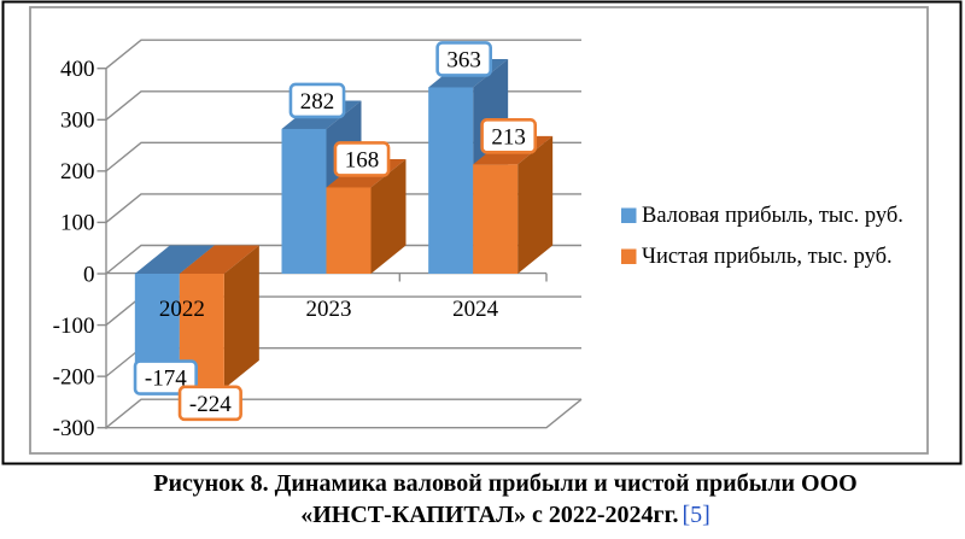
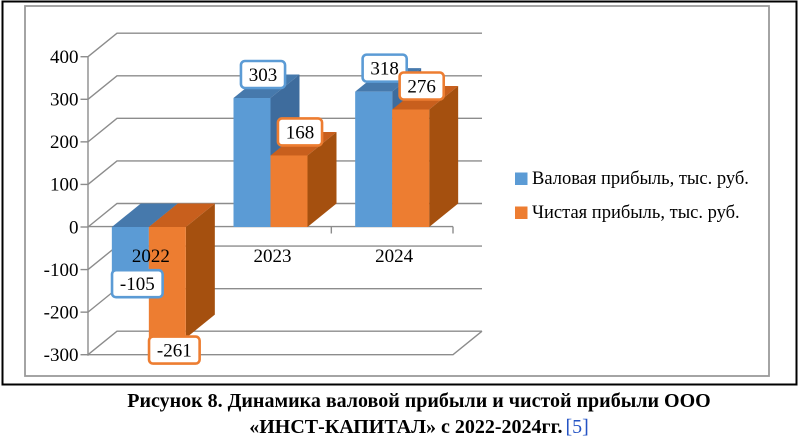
Валовая прибыль, тыс. руб./2022: -174 -> -105
Чистая прибыль, тыс. руб./2022: -224 -> -261
Валовая прибыль, тыс. руб./2023: 282 -> 303
Валовая прибыль, тыс. руб./2024: 363 -> 318
Чистая прибыль, тыс. руб./2024: 213 -> 276
